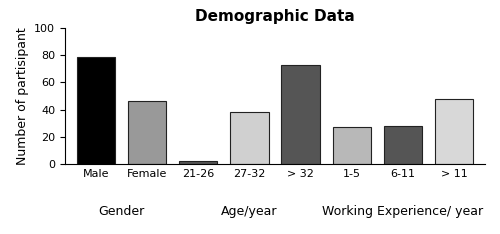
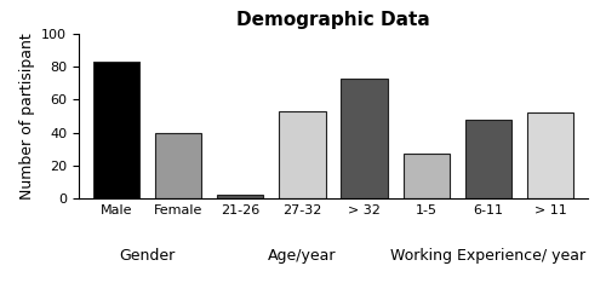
Male: 79 -> 83
Female: 46 -> 40
27-32: 38 -> 53
6-11: 28 -> 48
> 11: 48 -> 52
